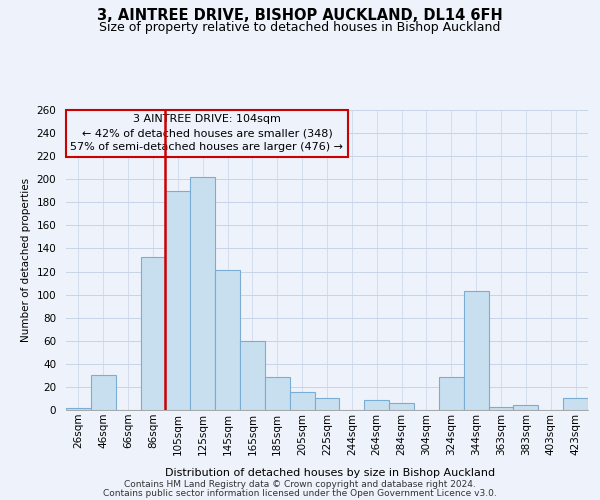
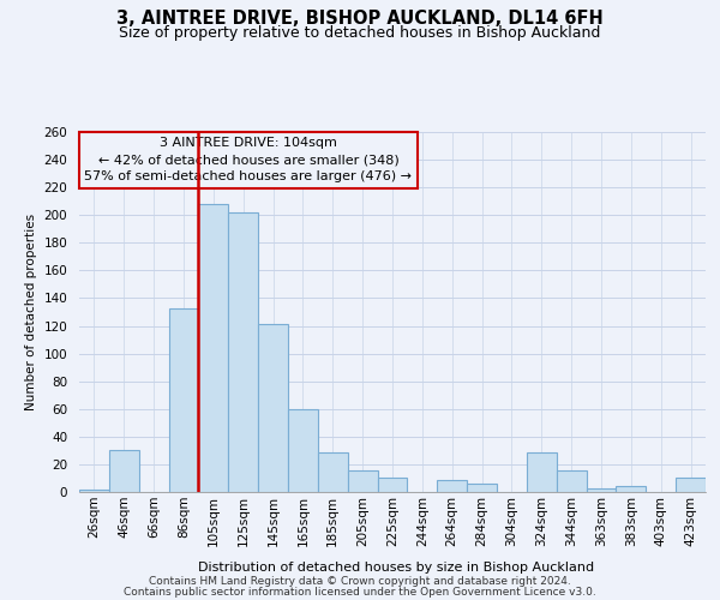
105sqm: 190 -> 208
344sqm: 103 -> 16
